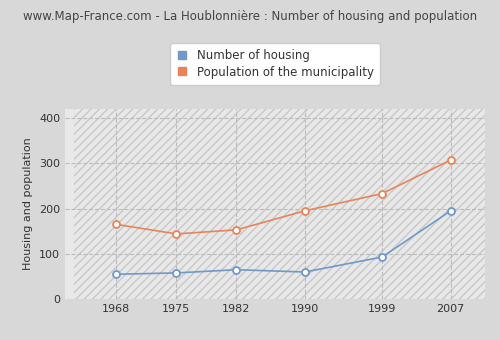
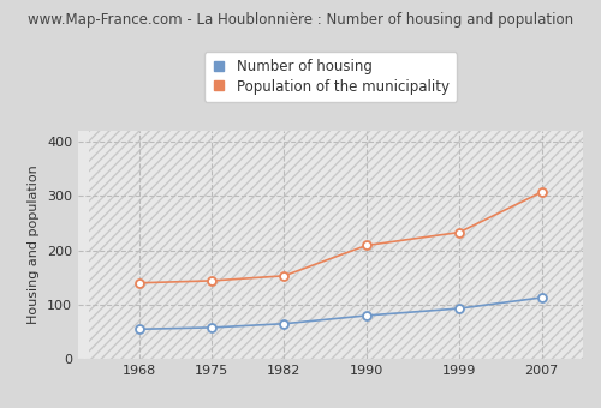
Population of the municipality/1968: 165 -> 140
Number of housing/1990: 60 -> 80
Population of the municipality/1990: 195 -> 209
Number of housing/2007: 195 -> 113
